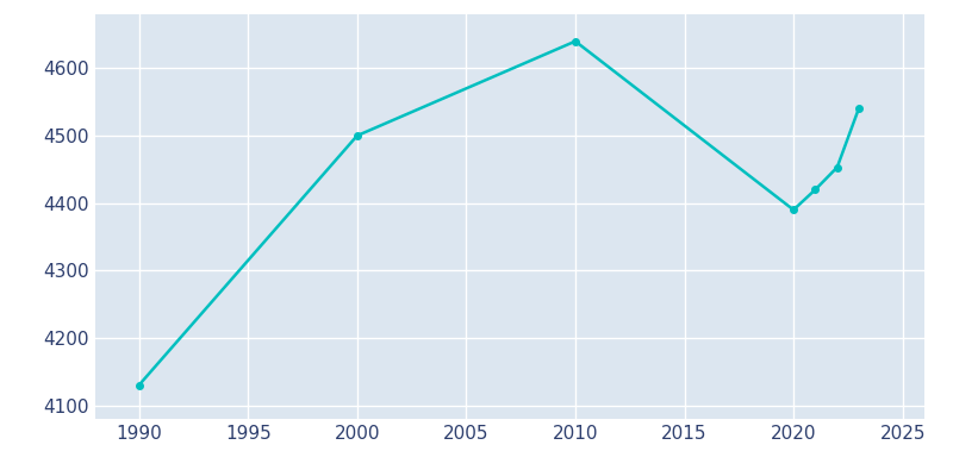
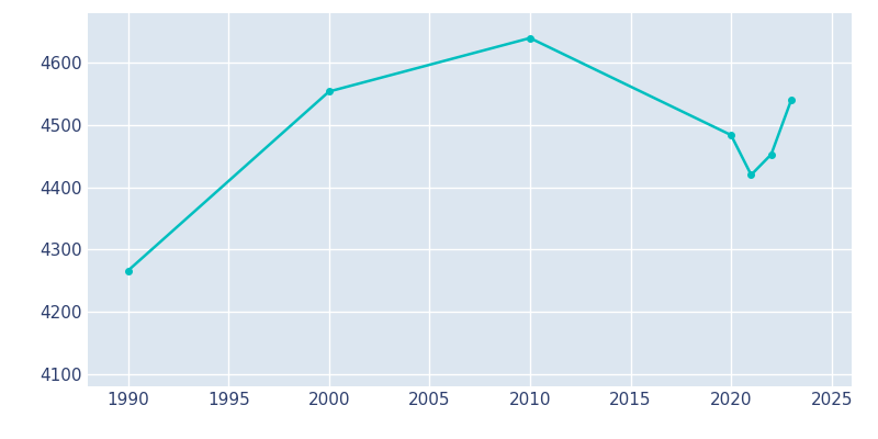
1990: 4130 -> 4266
2000: 4500 -> 4554
2020: 4390 -> 4484
